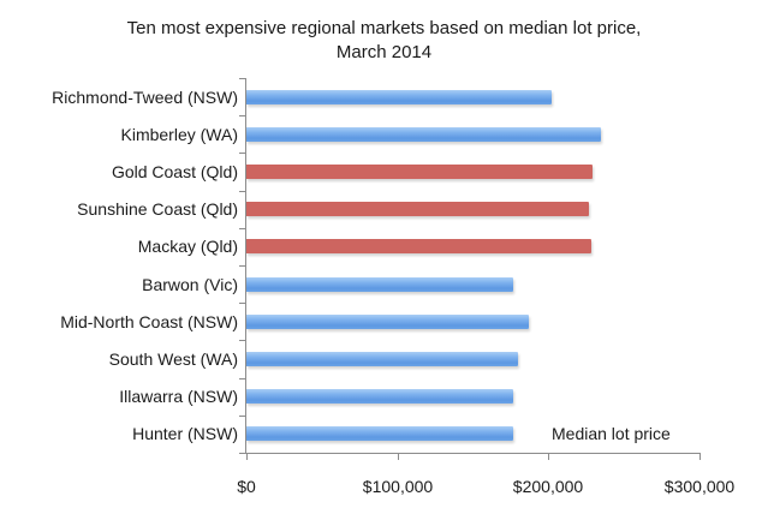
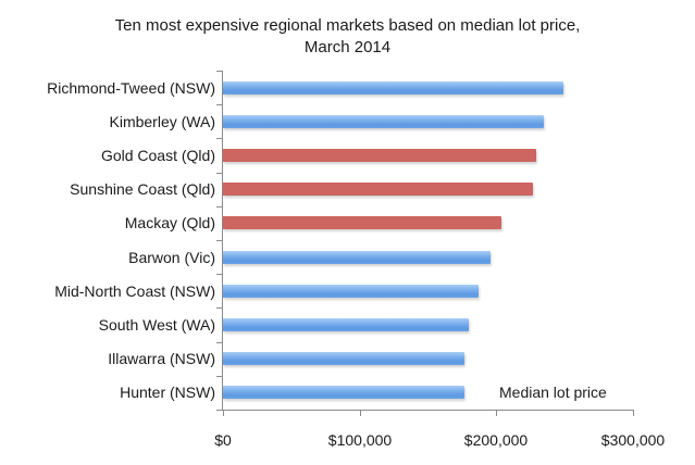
Richmond-Tweed (NSW): $202000 -> $249000
Mackay (Qld): $228000 -> $204000
Barwon (Vic): $177000 -> $196000
